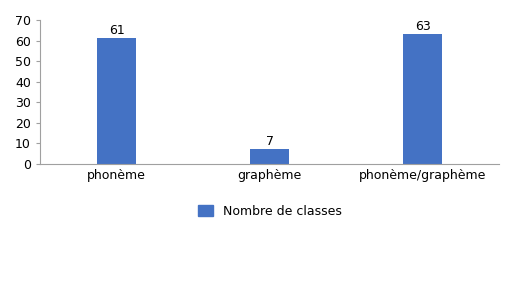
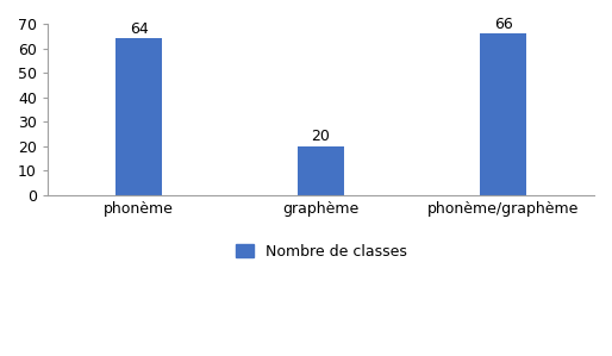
phonème: 61 -> 64
graphème: 7 -> 20
phonème/graphème: 63 -> 66
